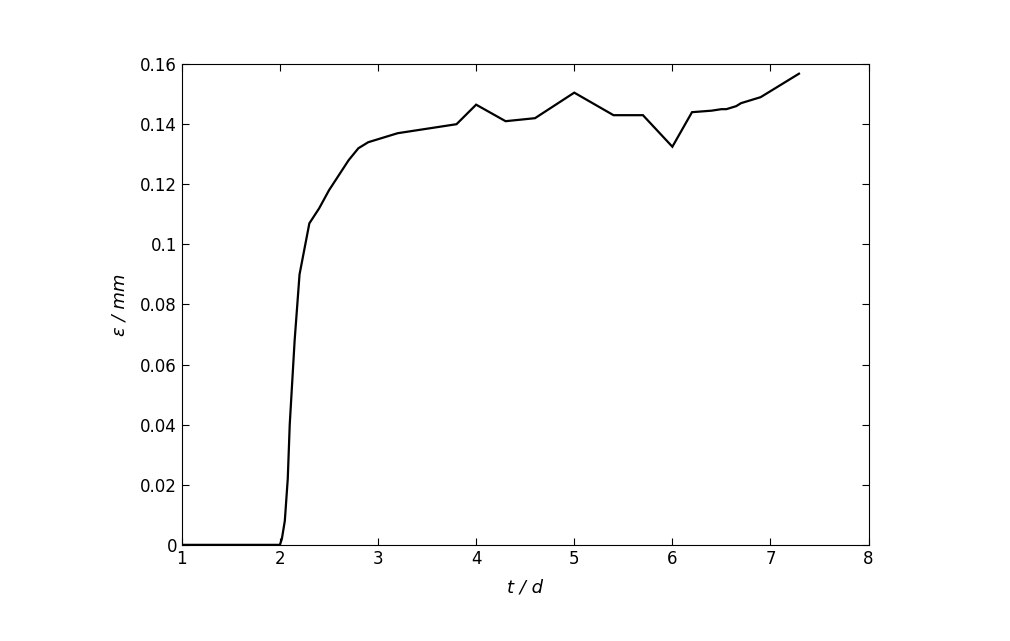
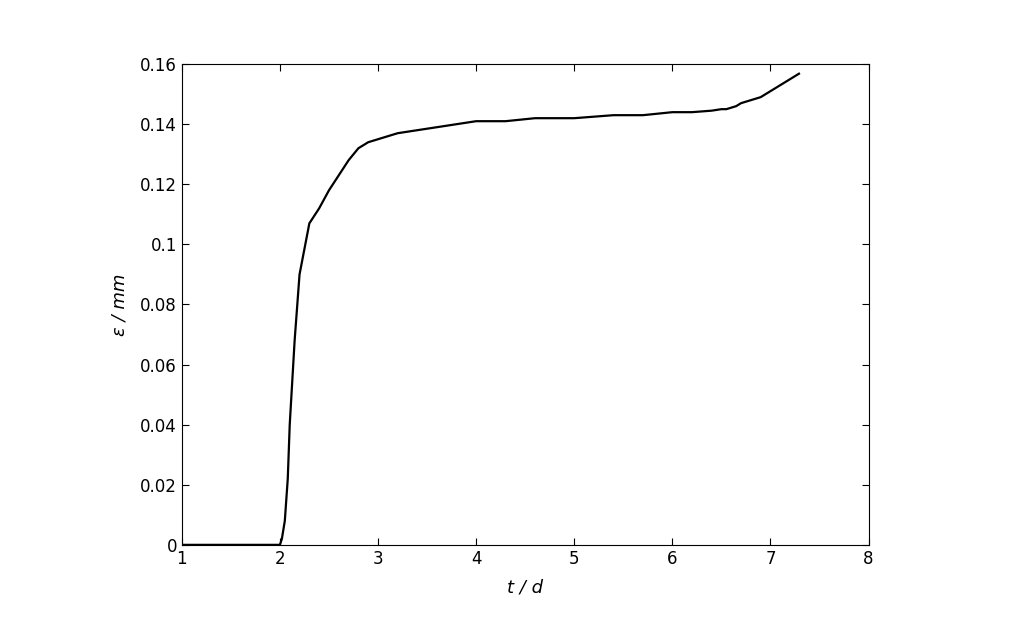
4: 0.1465 -> 0.1410
5: 0.1505 -> 0.1420
6: 0.1325 -> 0.1440
